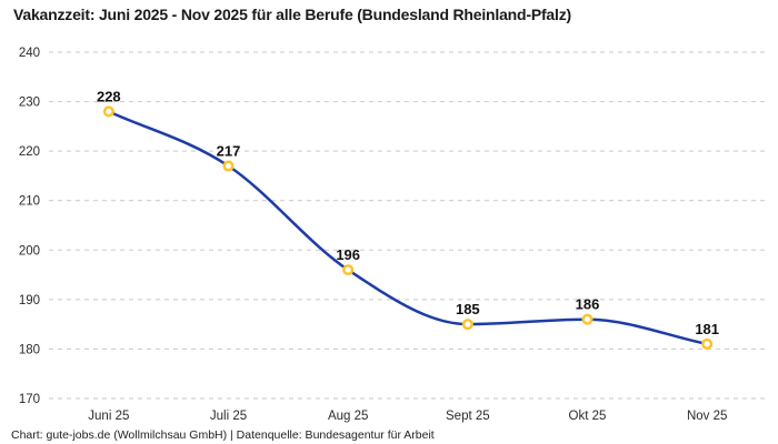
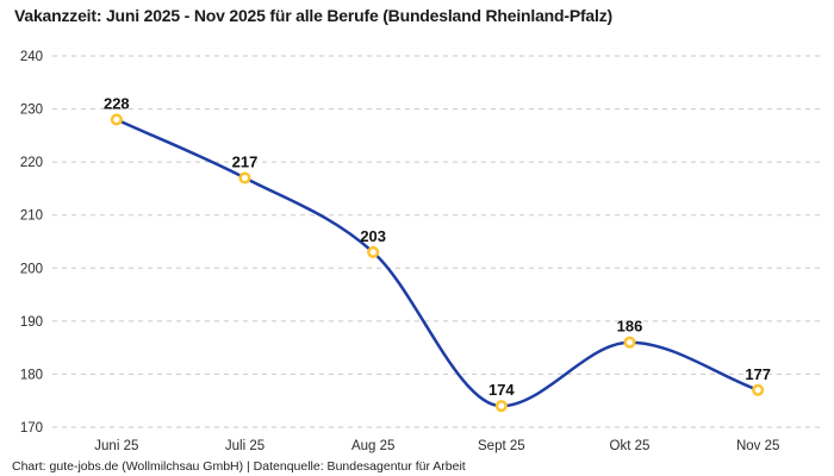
Aug 25: 196 -> 203
Sept 25: 185 -> 174
Nov 25: 181 -> 177
